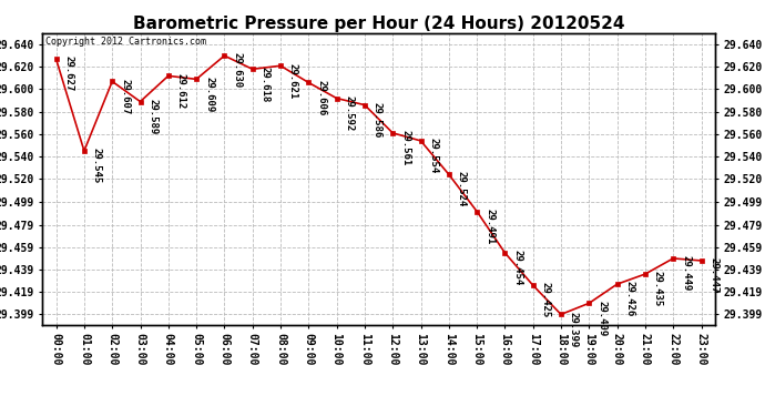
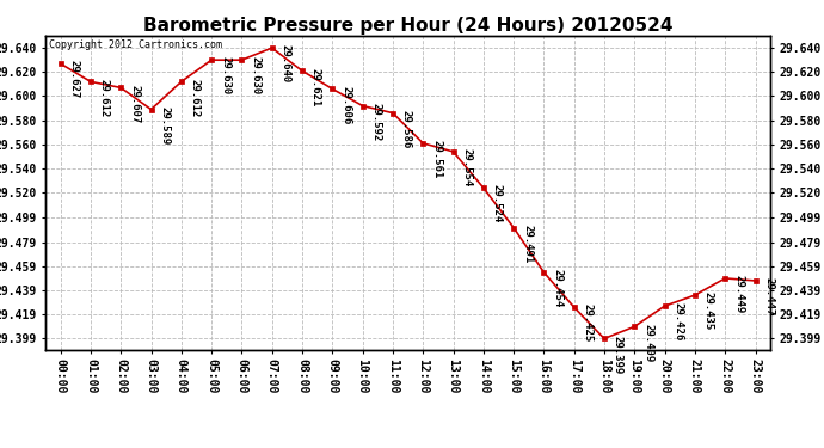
01:00: 29.545 -> 29.612
05:00: 29.609 -> 29.630
07:00: 29.618 -> 29.640
